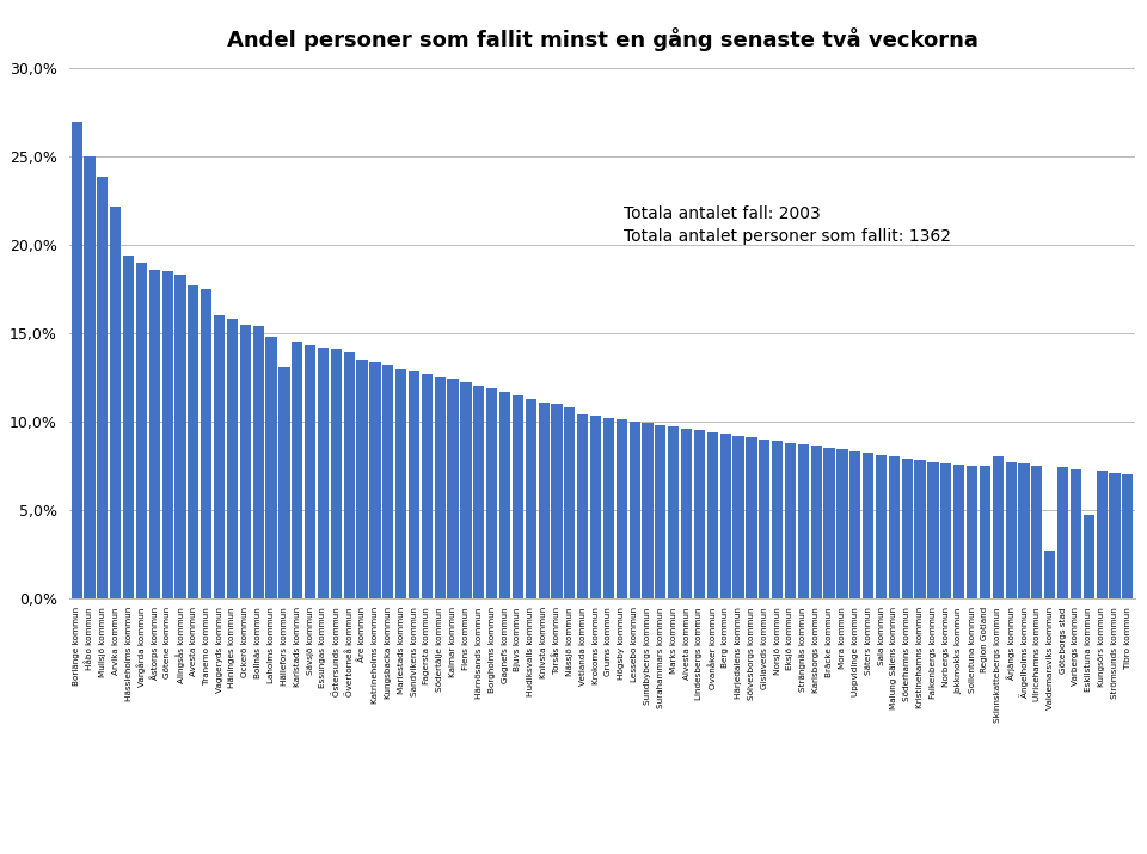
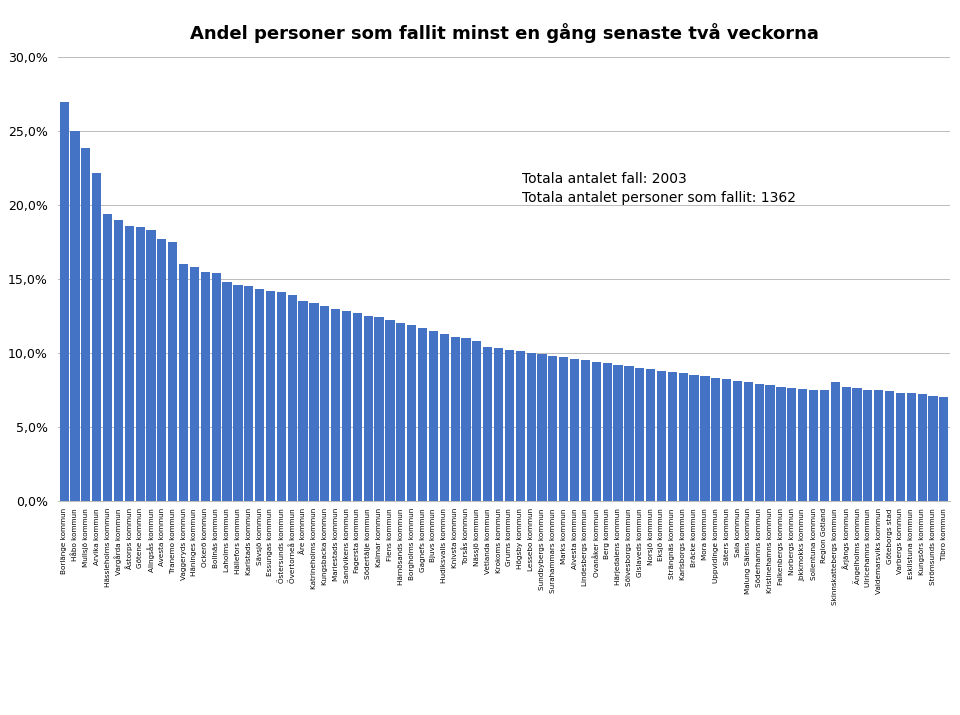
Hällefors kommun: 13,1% -> 14,6%
Valdemarsviks kommun: 2,7% -> 7,5%
Eskilstuna kommun: 4,7% -> 7,3%
